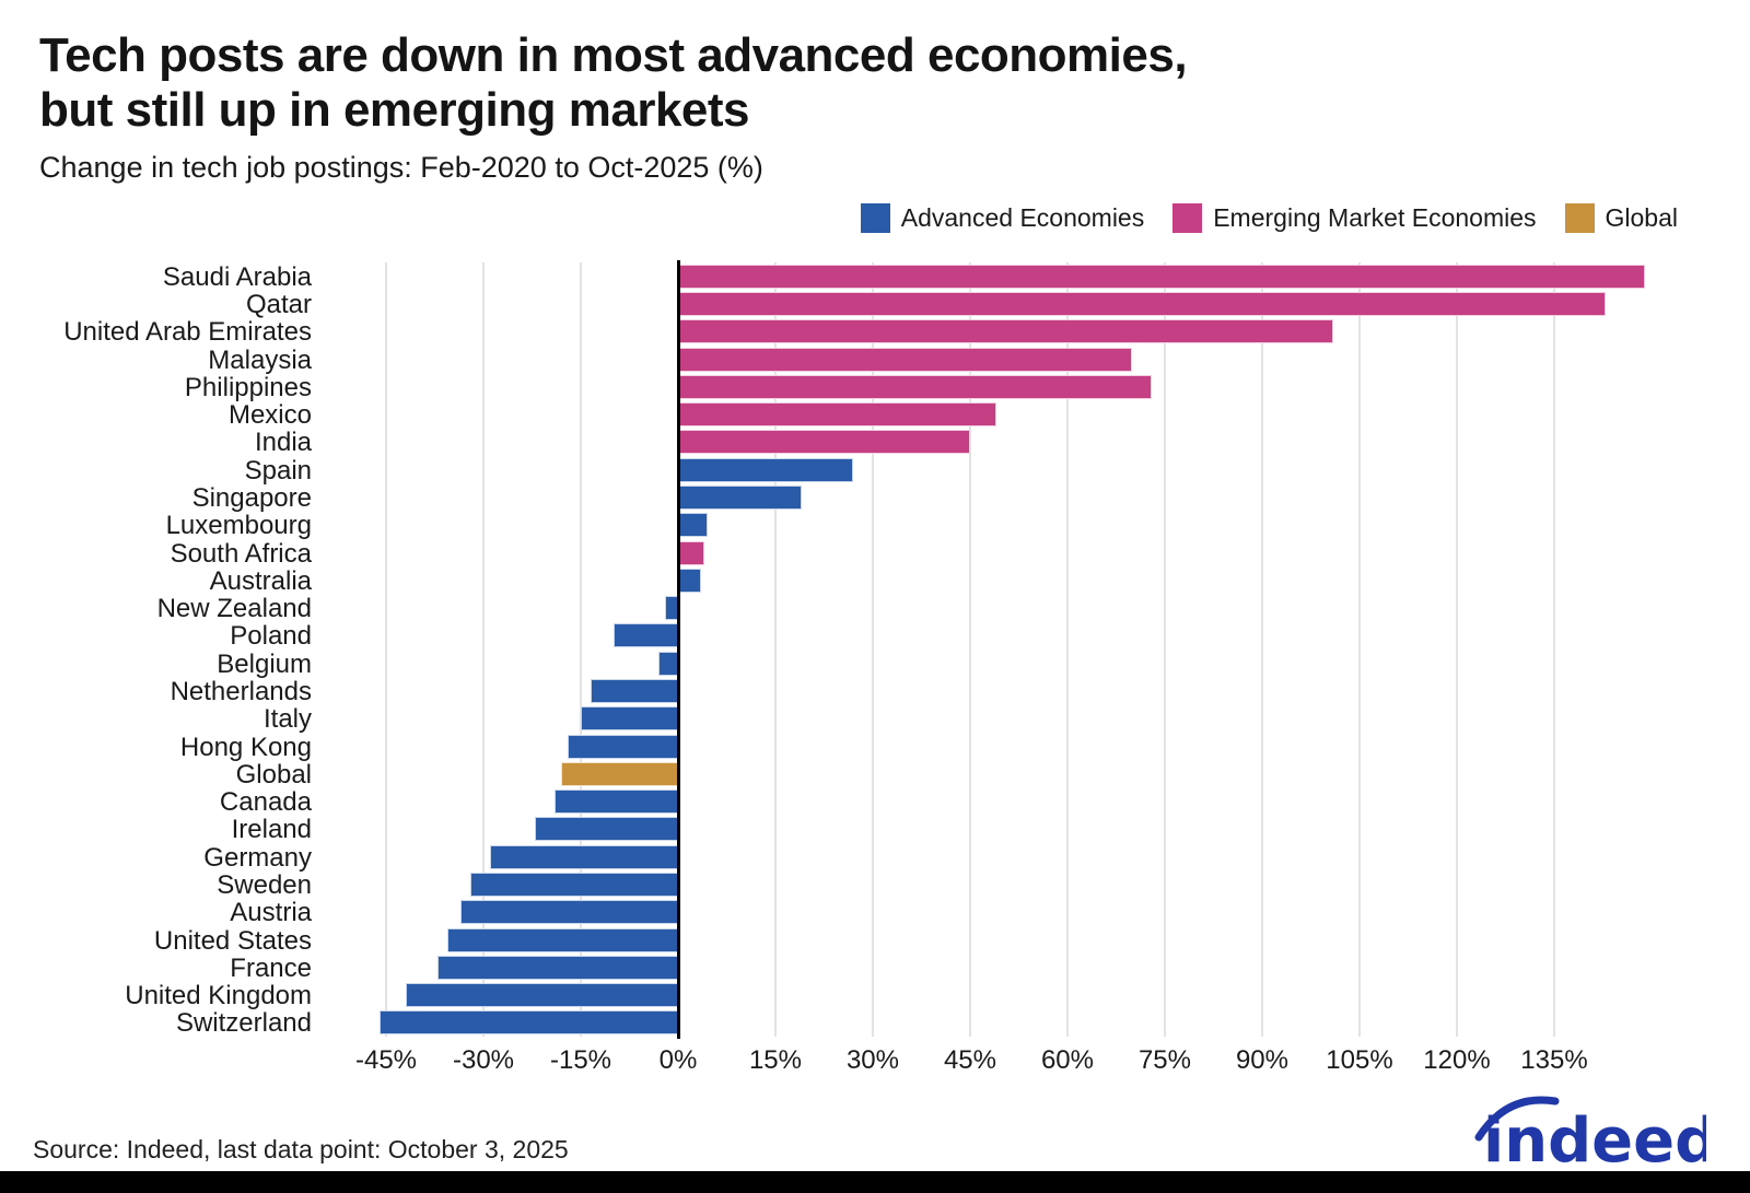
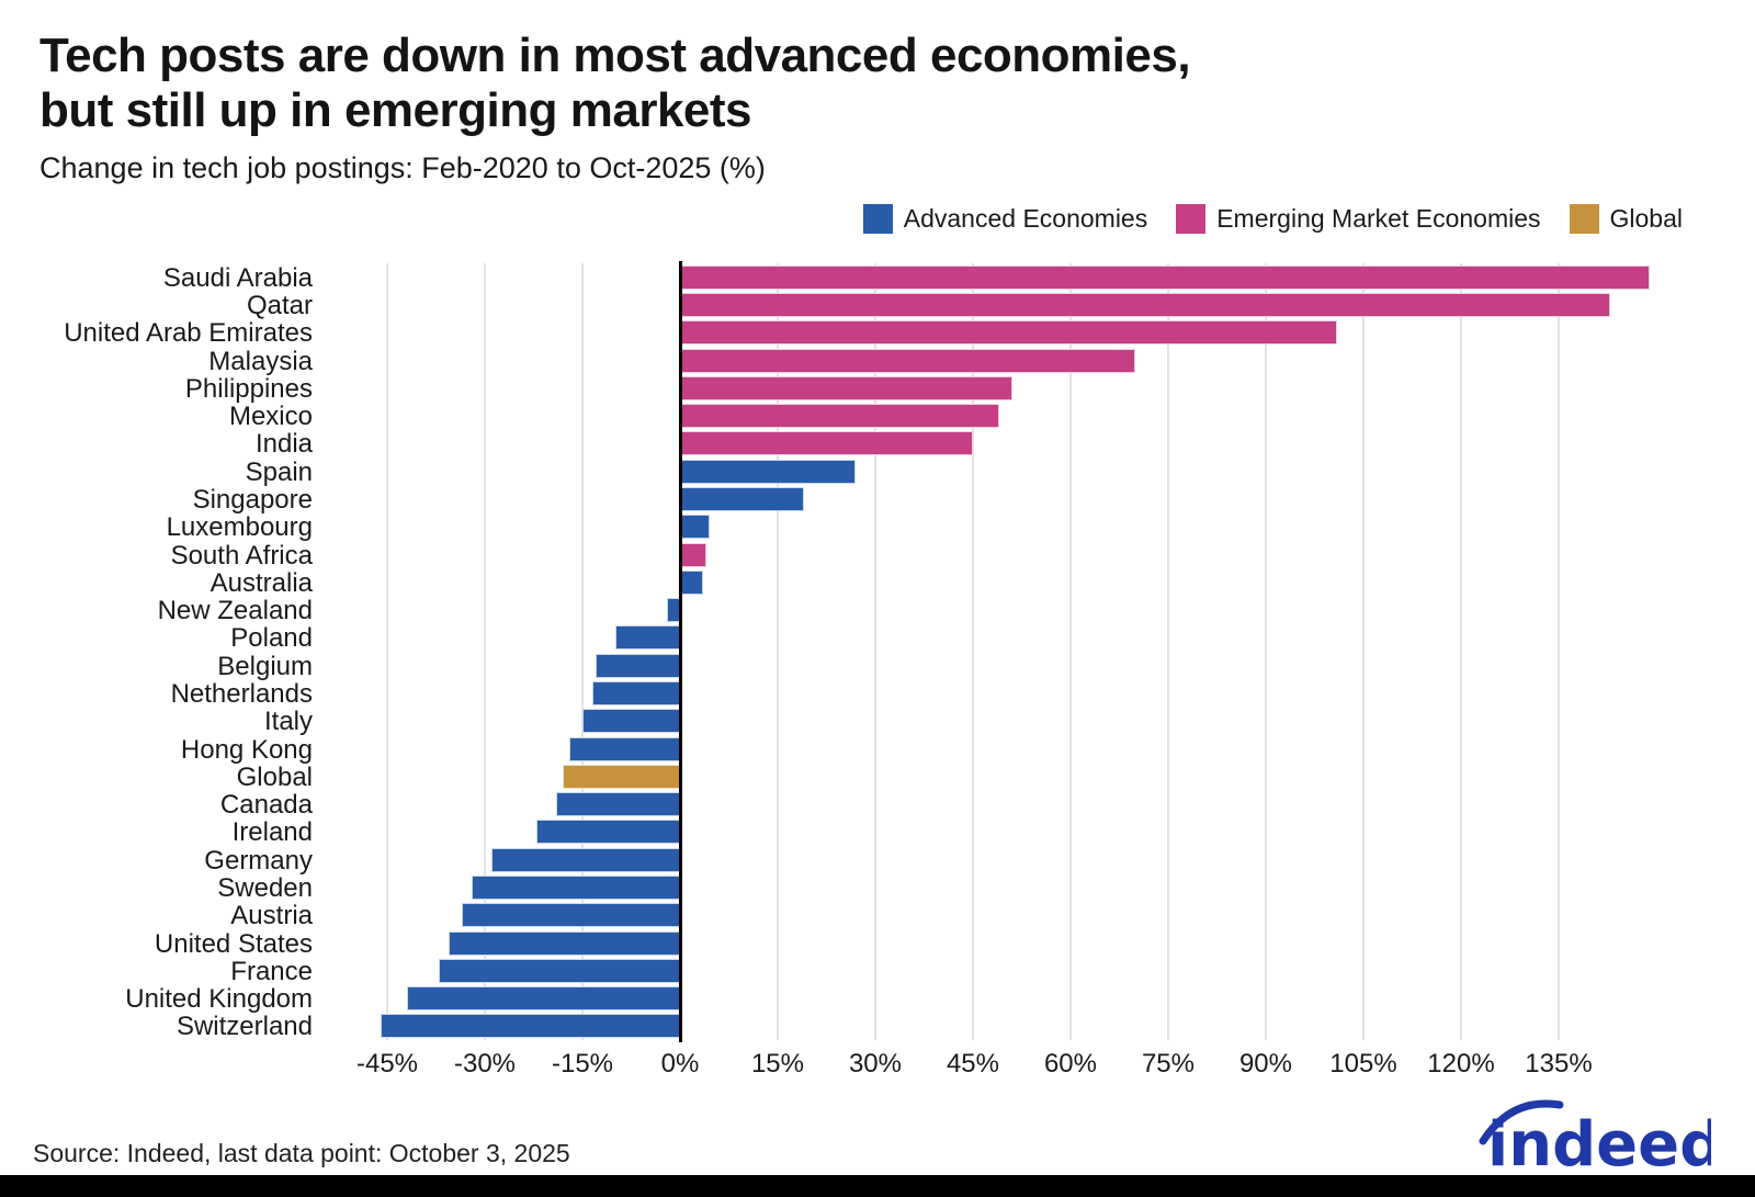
Philippines: 73% -> 51%
Belgium: -3% -> -13%
